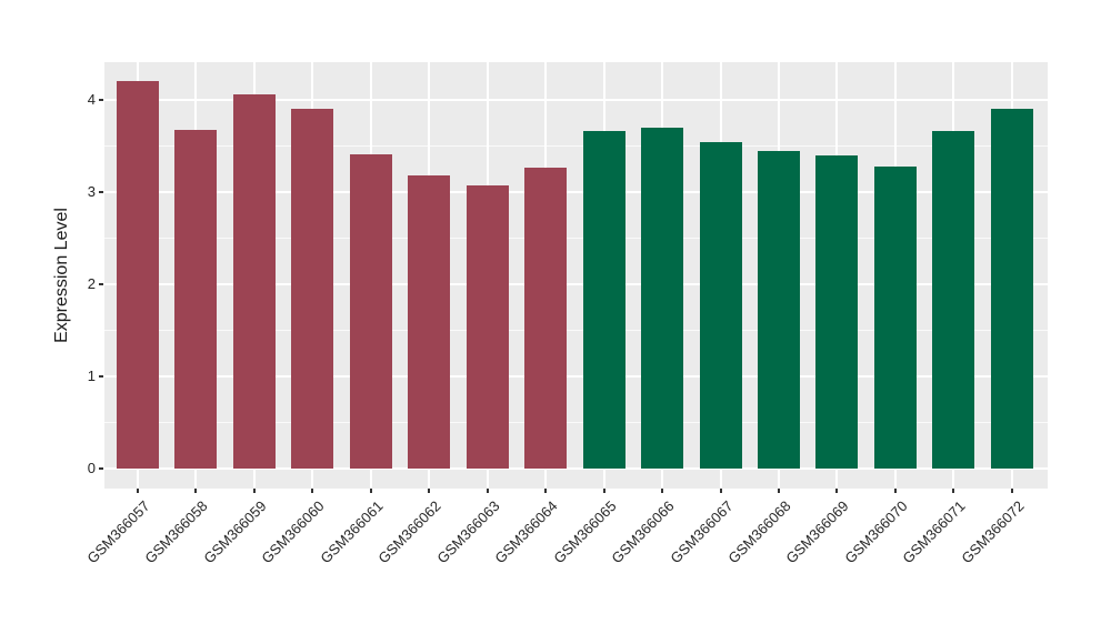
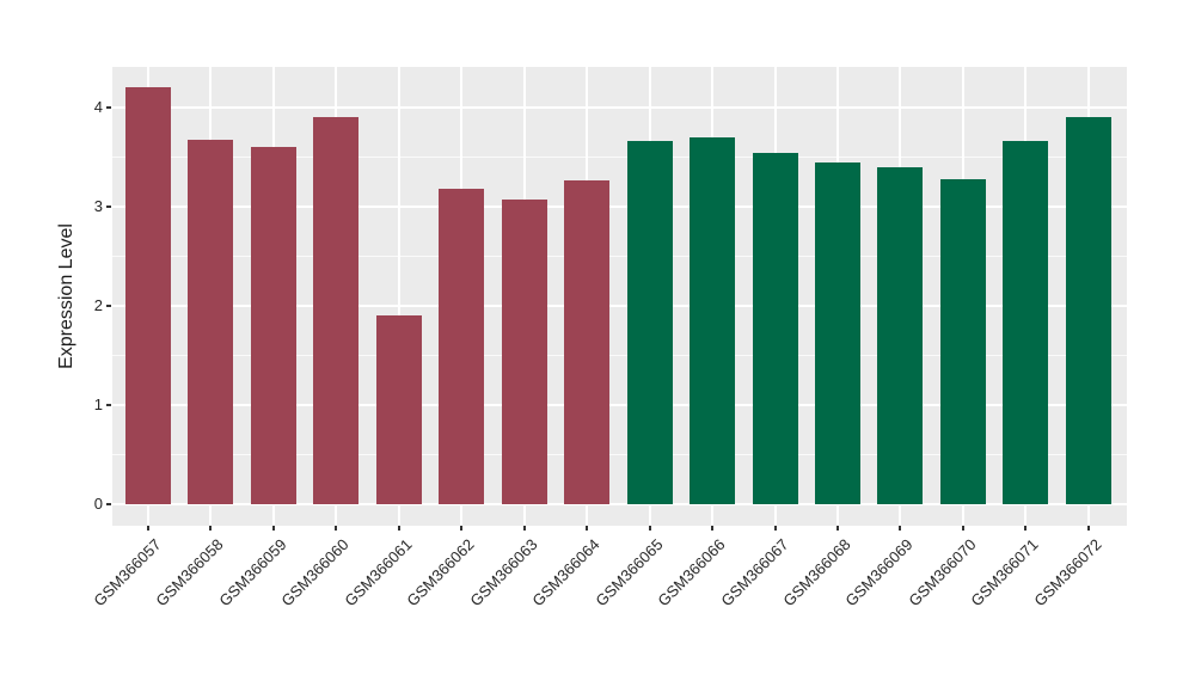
GSM366059: 4.1 -> 3.6
GSM366061: 3.4 -> 1.9
